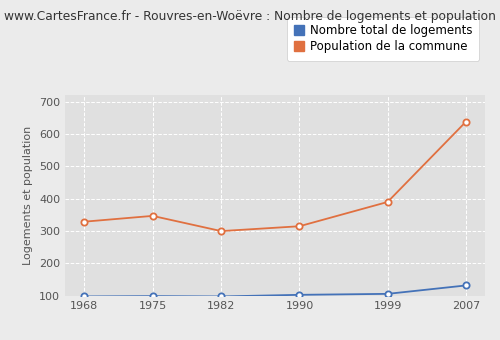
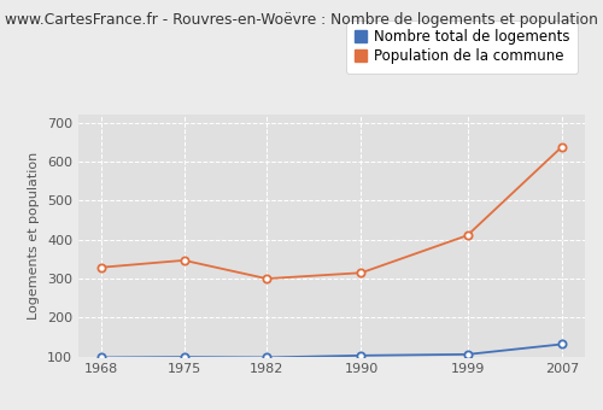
Population de la commune/1999: 390 -> 411
